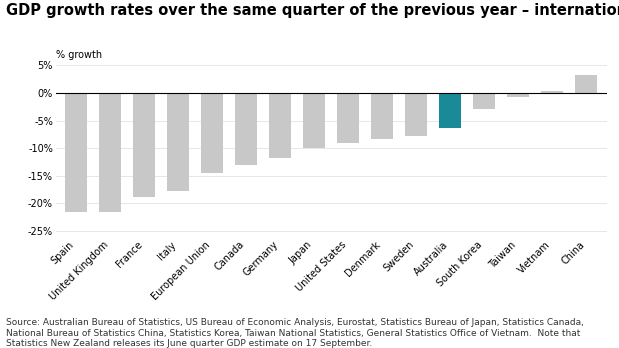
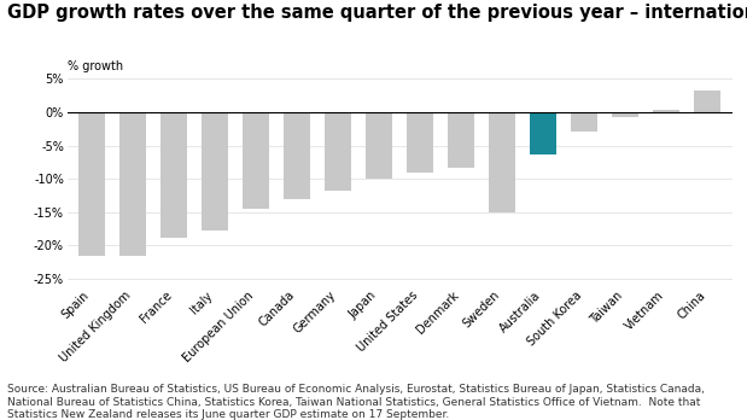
Sweden: -7.7% -> -15.0%
